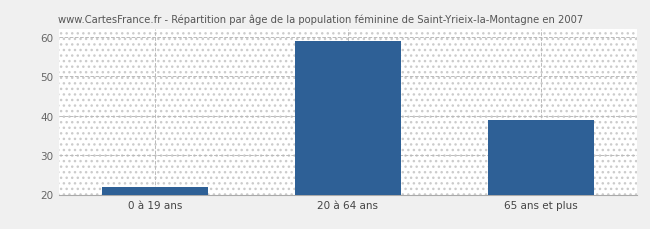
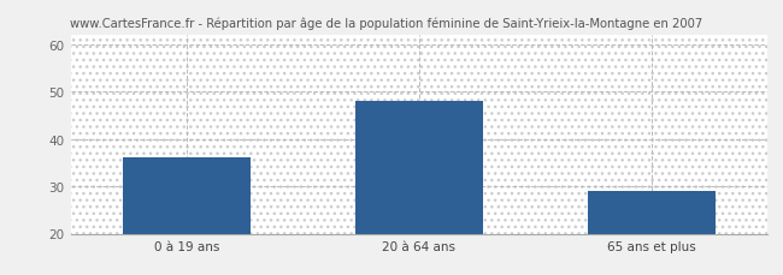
0 à 19 ans: 22 -> 36
20 à 64 ans: 59 -> 48
65 ans et plus: 39 -> 29
